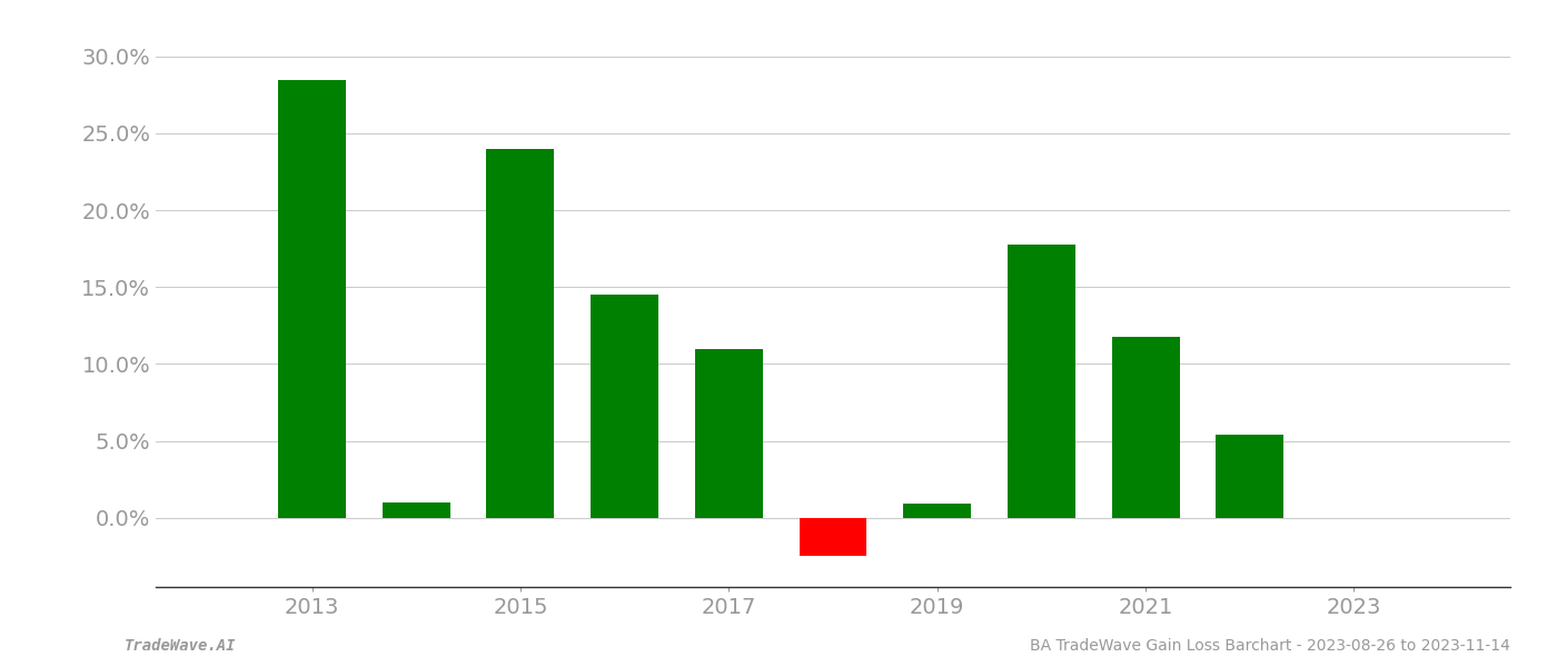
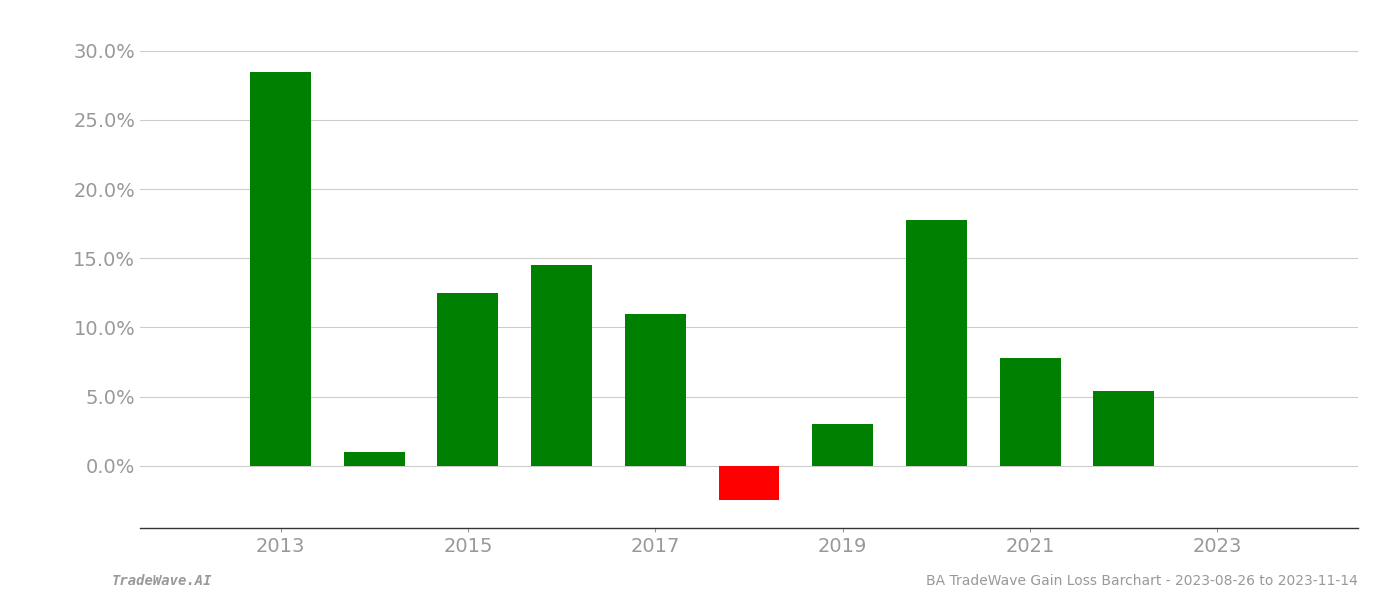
2015: 24.0% -> 12.5%
2019: 0.9% -> 3.0%
2021: 11.8% -> 7.8%
